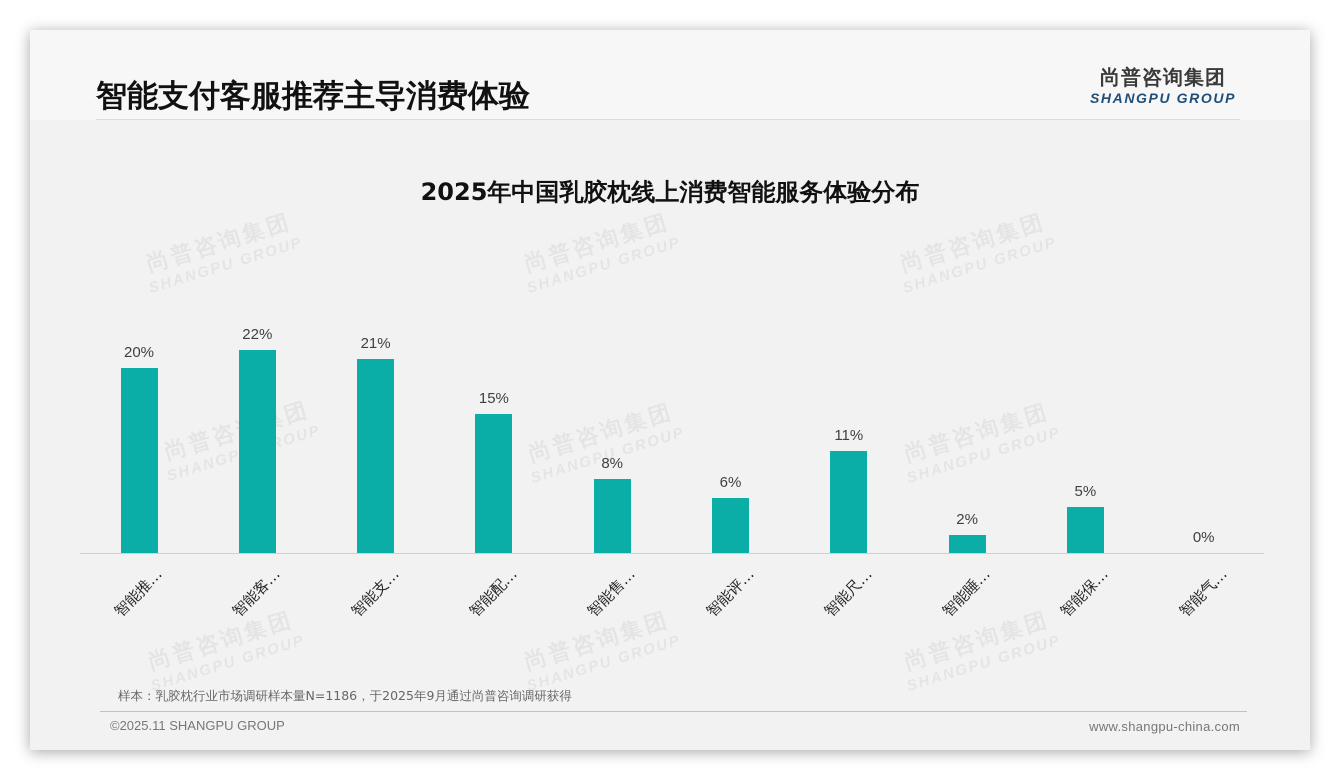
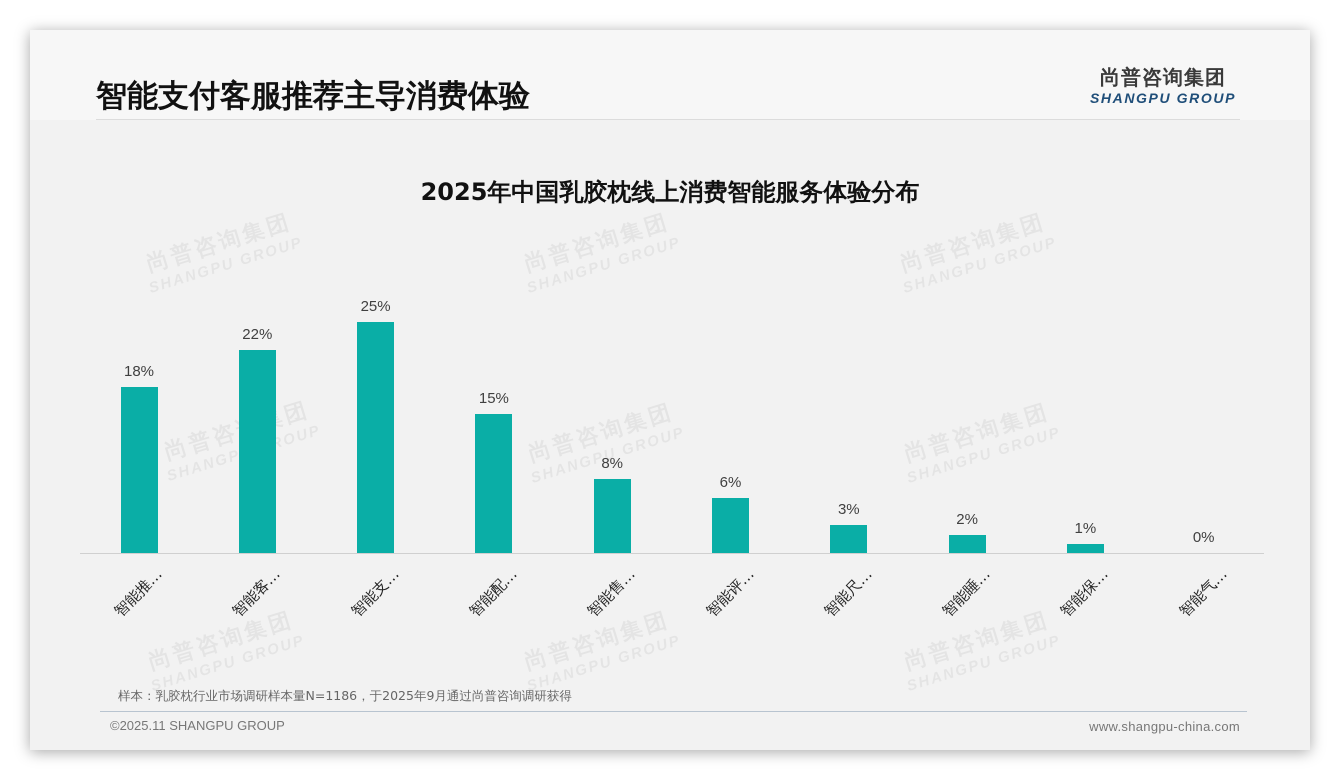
智能推…: 20% -> 18%
智能支…: 21% -> 25%
智能尺…: 11% -> 3%
智能保…: 5% -> 1%
